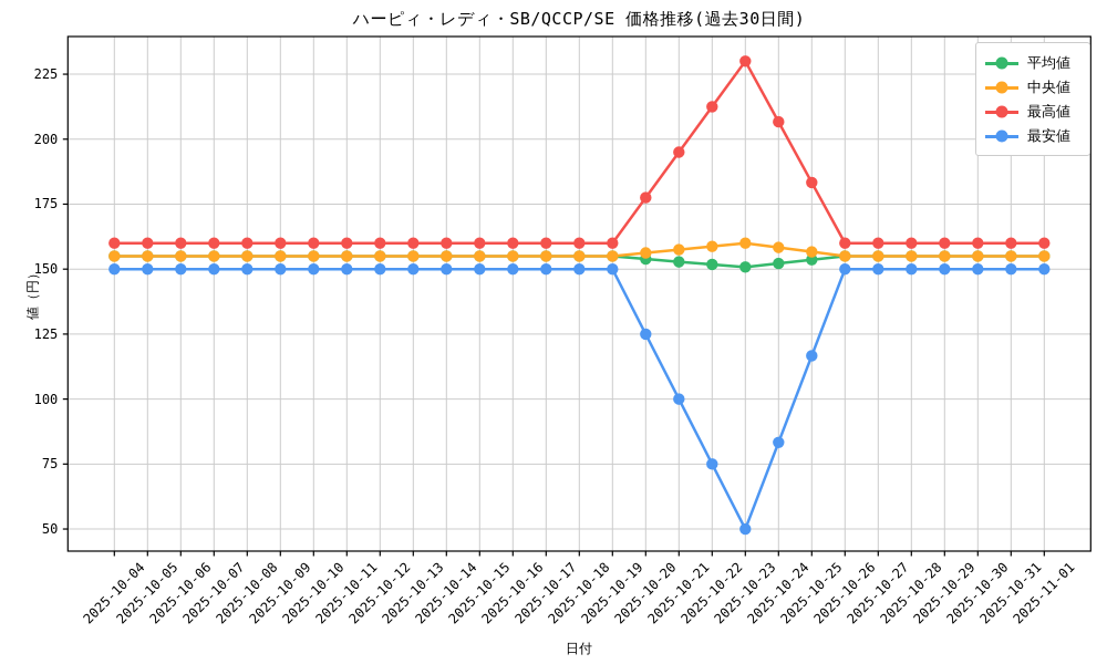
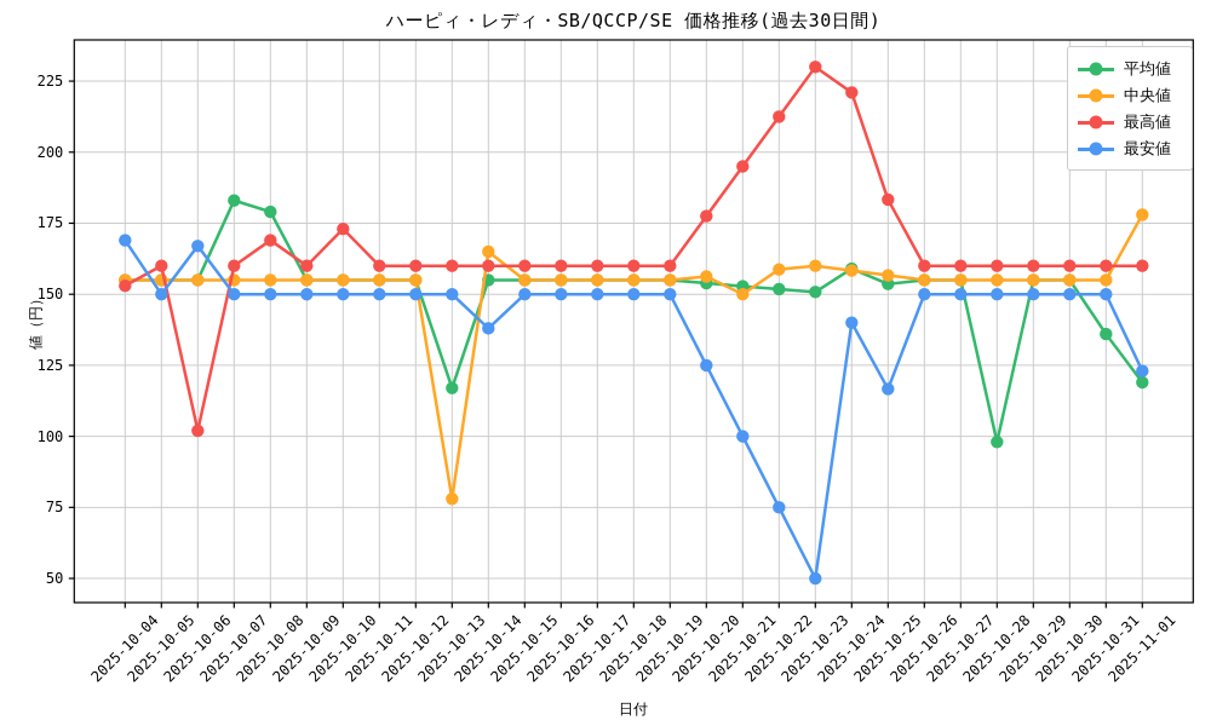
最高値/2025-10-04: 160 -> 153
最安値/2025-10-04: 150 -> 169
最高値/2025-10-06: 160 -> 102
最安値/2025-10-06: 150 -> 167
平均値/2025-10-07: 155 -> 183
平均値/2025-10-08: 155 -> 179
最高値/2025-10-08: 160 -> 169
最高値/2025-10-10: 160 -> 173
平均値/2025-10-13: 155 -> 117
中央値/2025-10-13: 155 -> 78
中央値/2025-10-14: 155 -> 165
最安値/2025-10-14: 150 -> 138
中央値/2025-10-21: 158 -> 150
平均値/2025-10-24: 152 -> 159
最高値/2025-10-24: 207 -> 221
最安値/2025-10-24: 83 -> 140
平均値/2025-10-28: 155 -> 98
平均値/2025-10-31: 155 -> 136
平均値/2025-11-01: 155 -> 119
中央値/2025-11-01: 155 -> 178
最安値/2025-11-01: 150 -> 123
